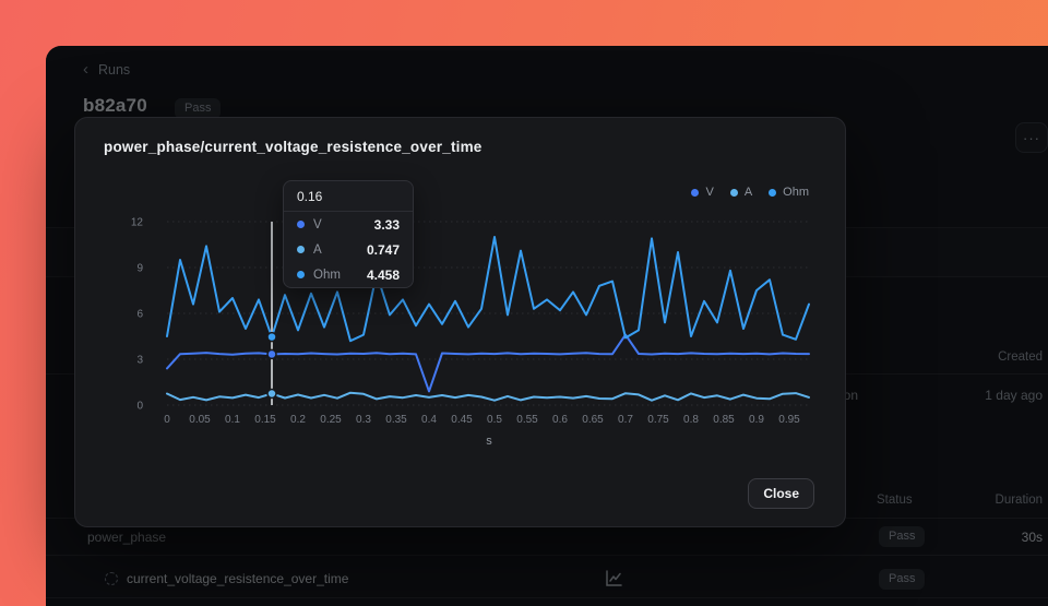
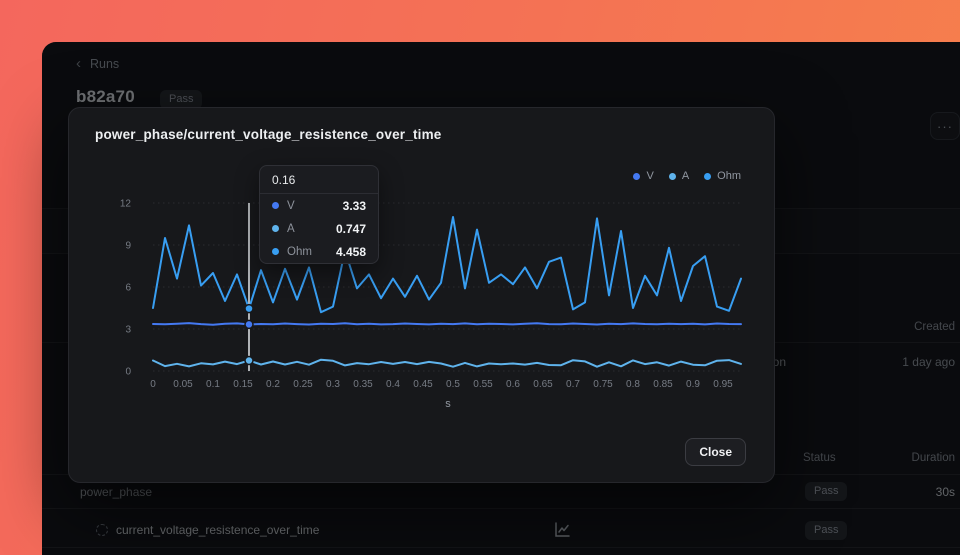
V/0: 2.4 -> 3.4
V/0.4: 0.9 -> 3.4
V/0.7: 4.6 -> 3.4
